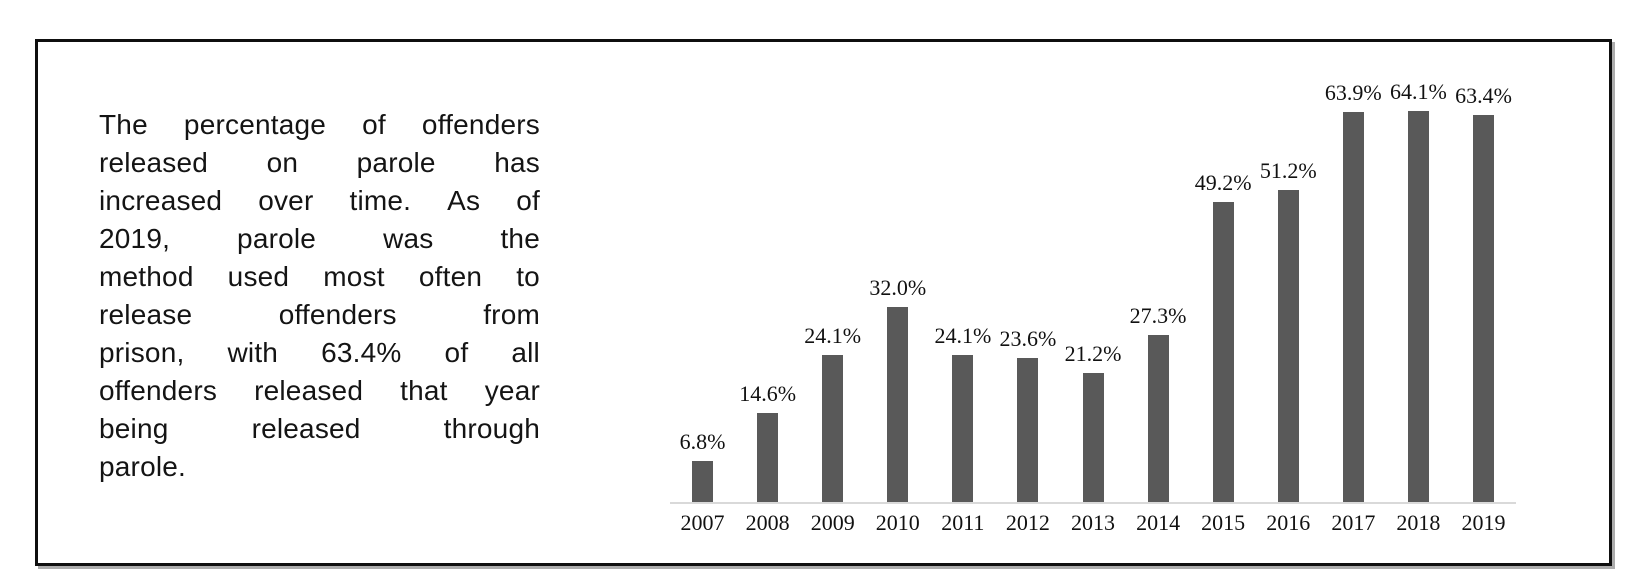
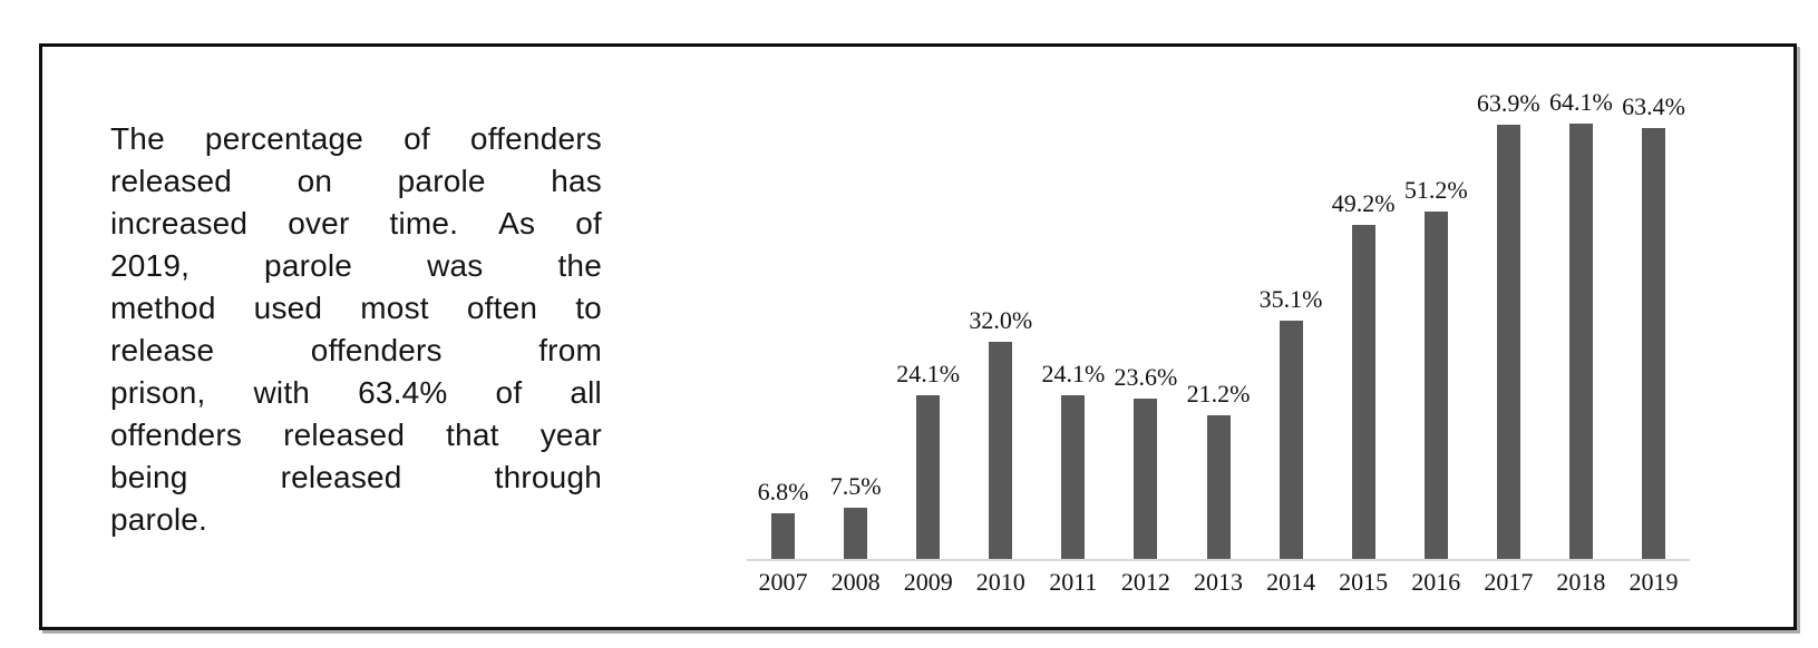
2008: 14.6% -> 7.5%
2014: 27.3% -> 35.1%
